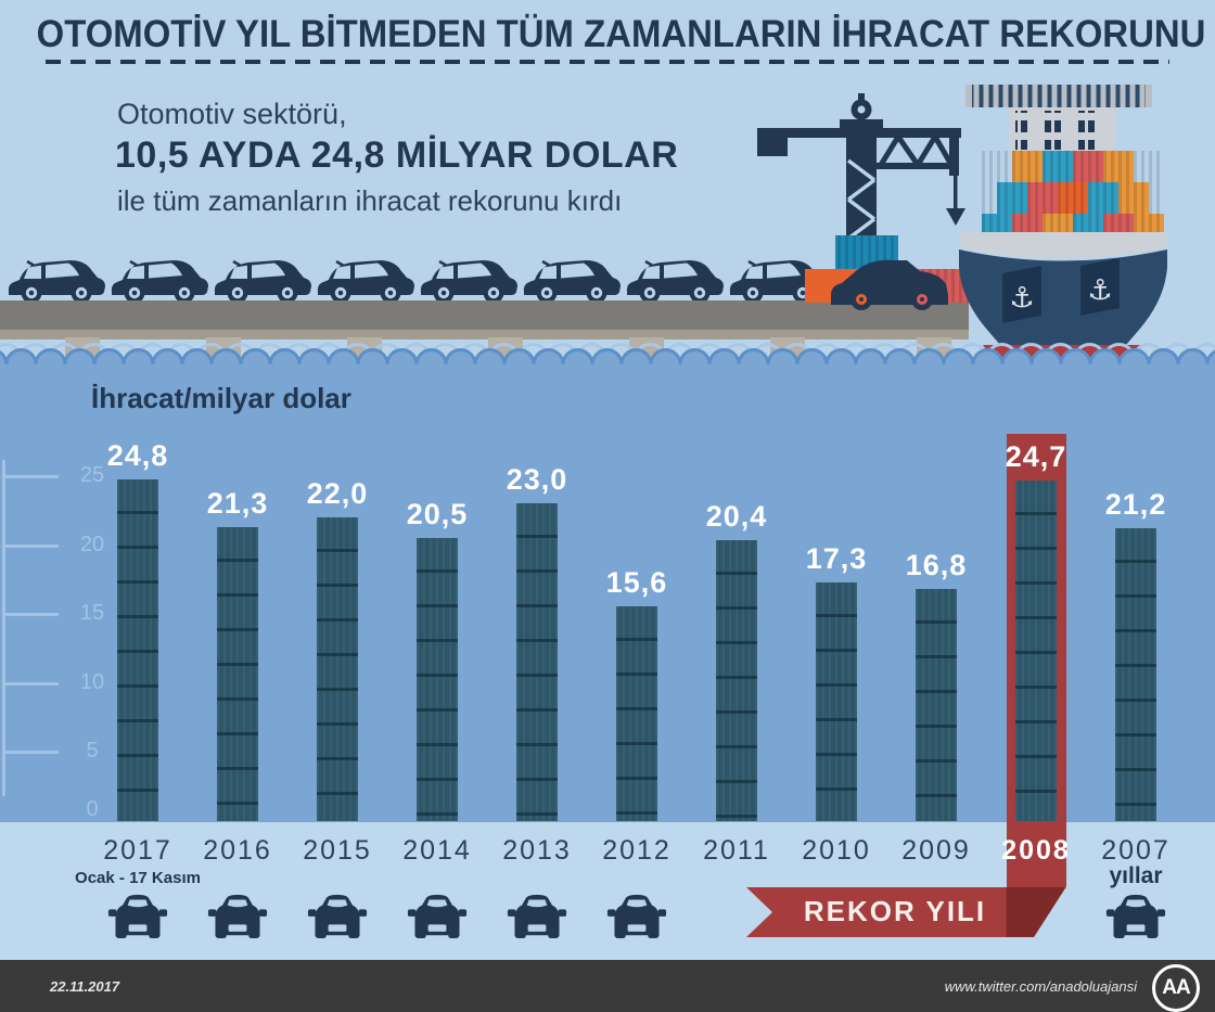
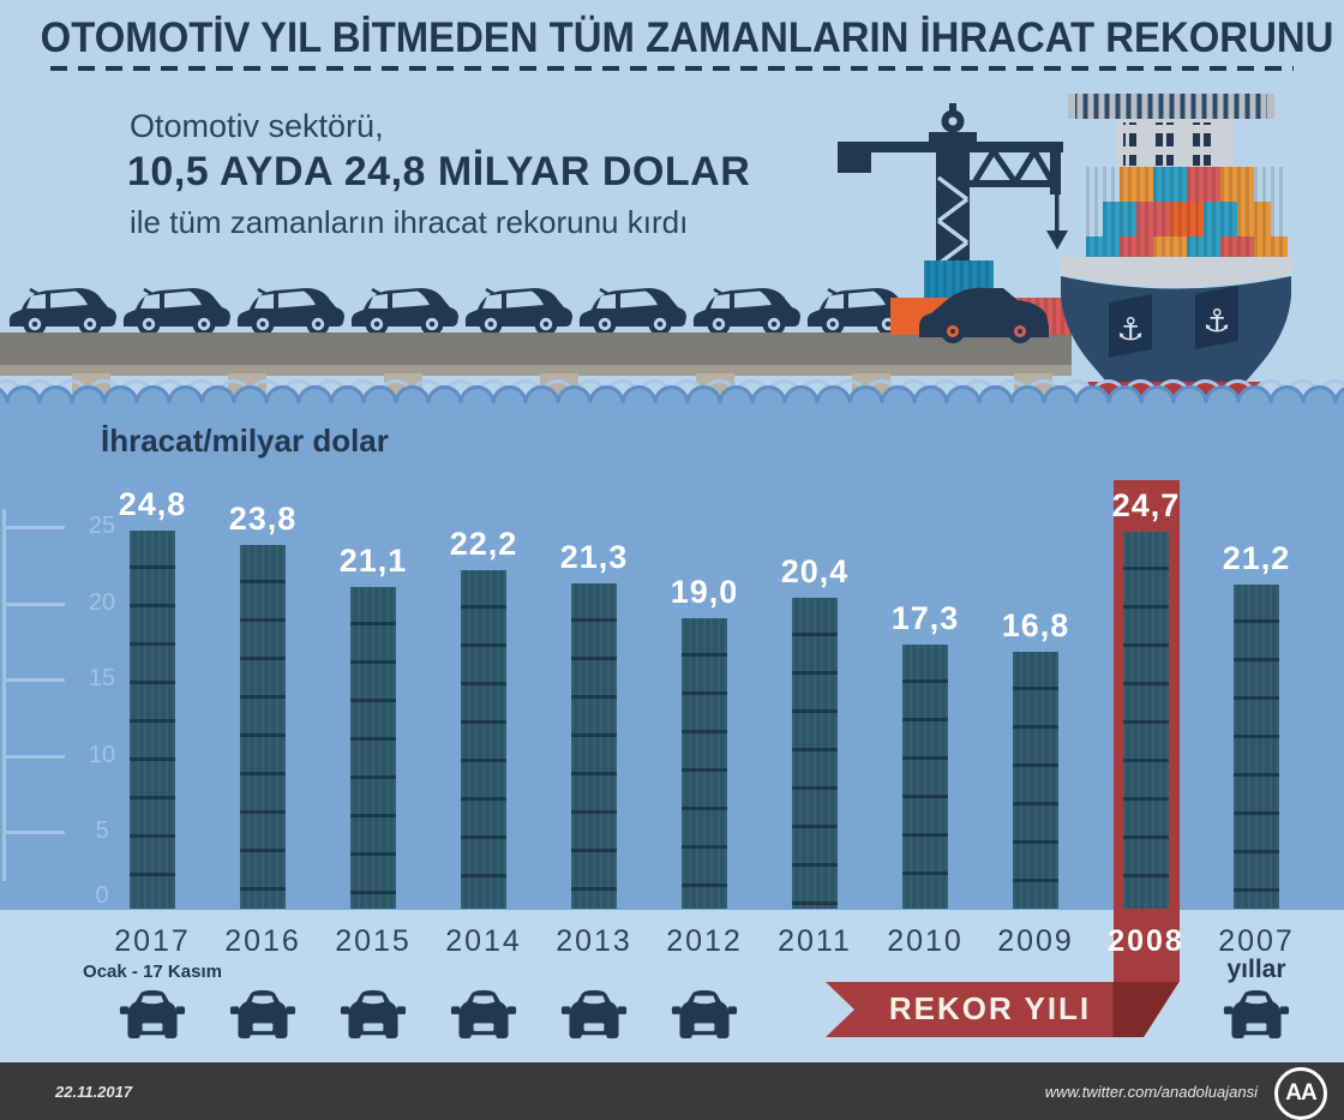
2016: 21,3 -> 23,8
2015: 22,0 -> 21,1
2014: 20,5 -> 22,2
2013: 23,0 -> 21,3
2012: 15,6 -> 19,0
